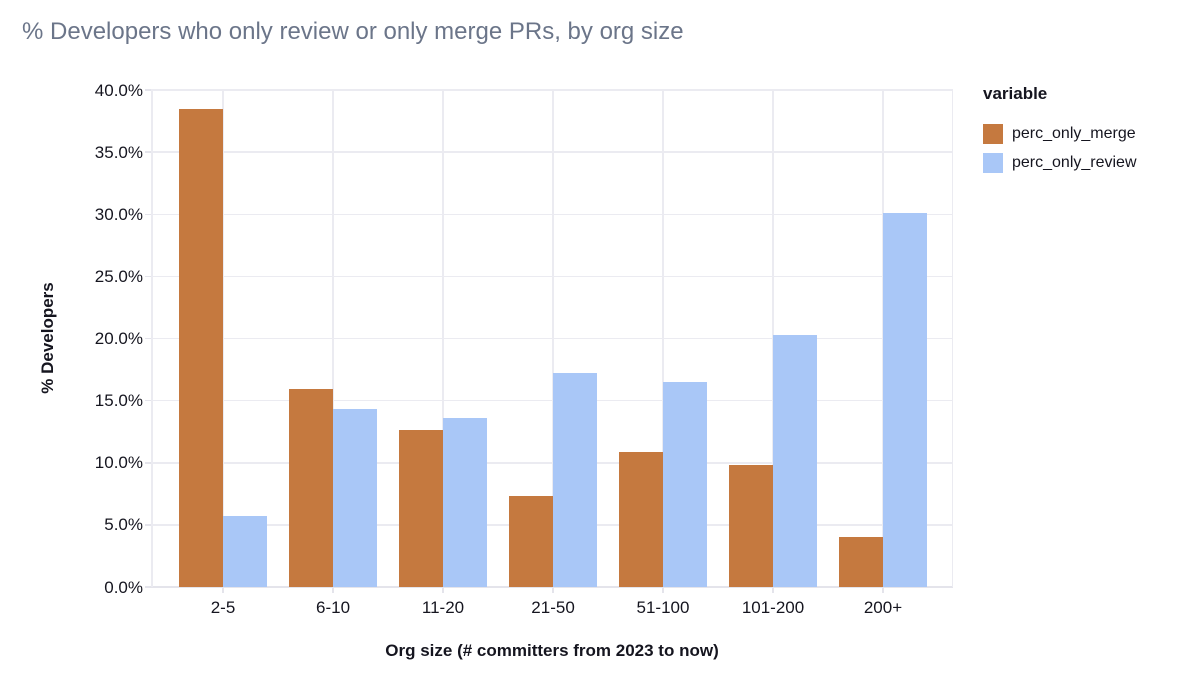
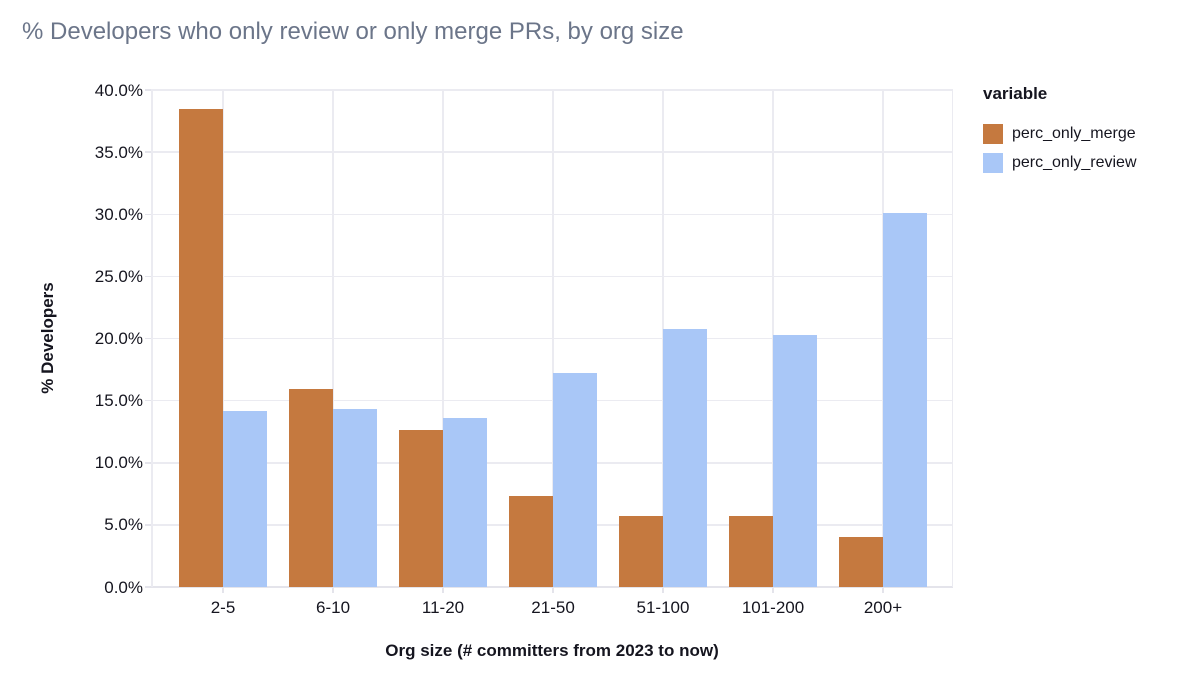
perc_only_review/2-5: 5.7% -> 14.2%
perc_only_merge/51-100: 10.9% -> 5.7%
perc_only_review/51-100: 16.5% -> 20.8%
perc_only_merge/101-200: 9.8% -> 5.7%
